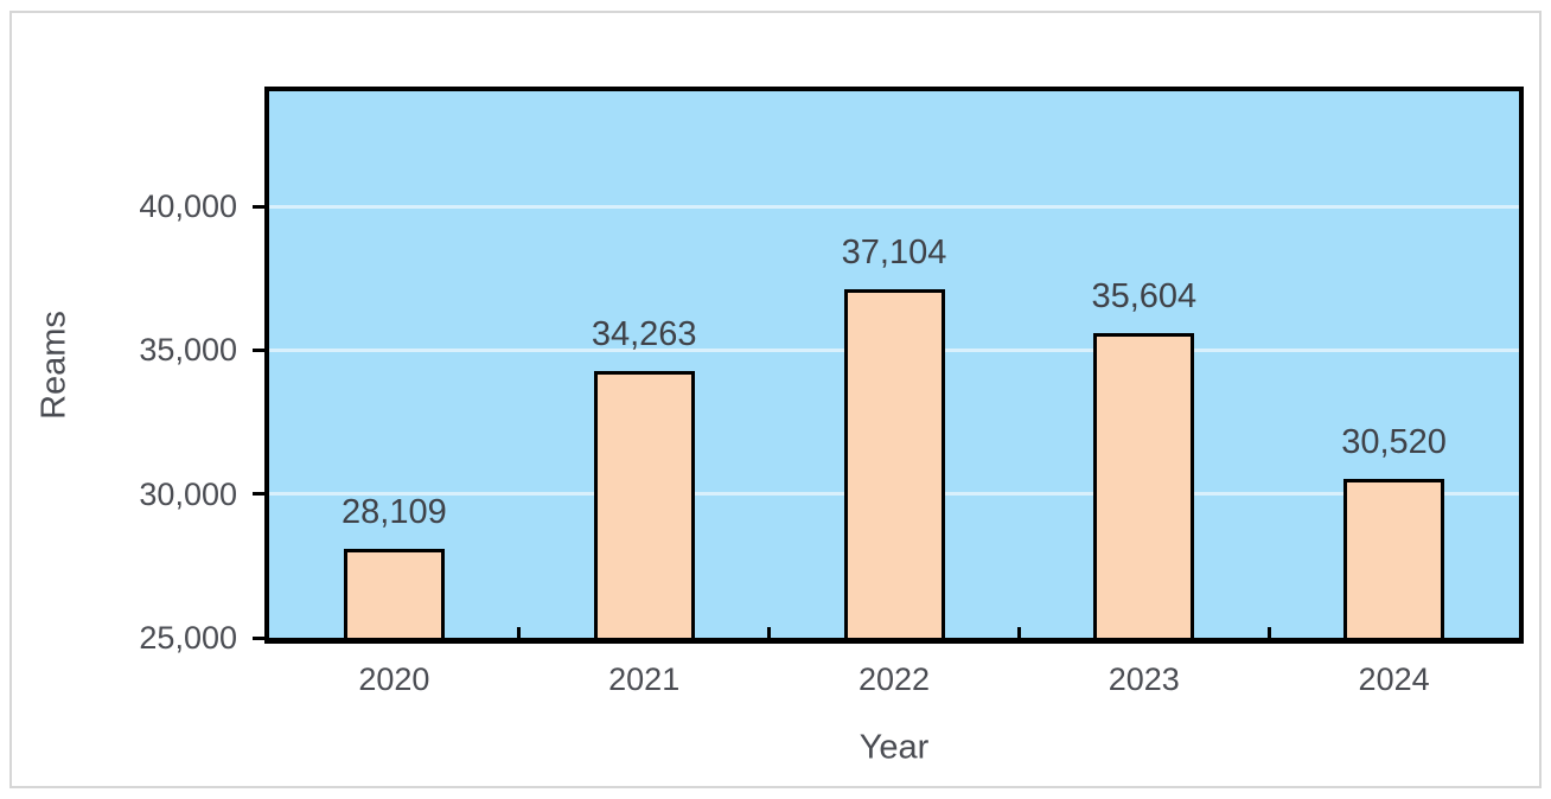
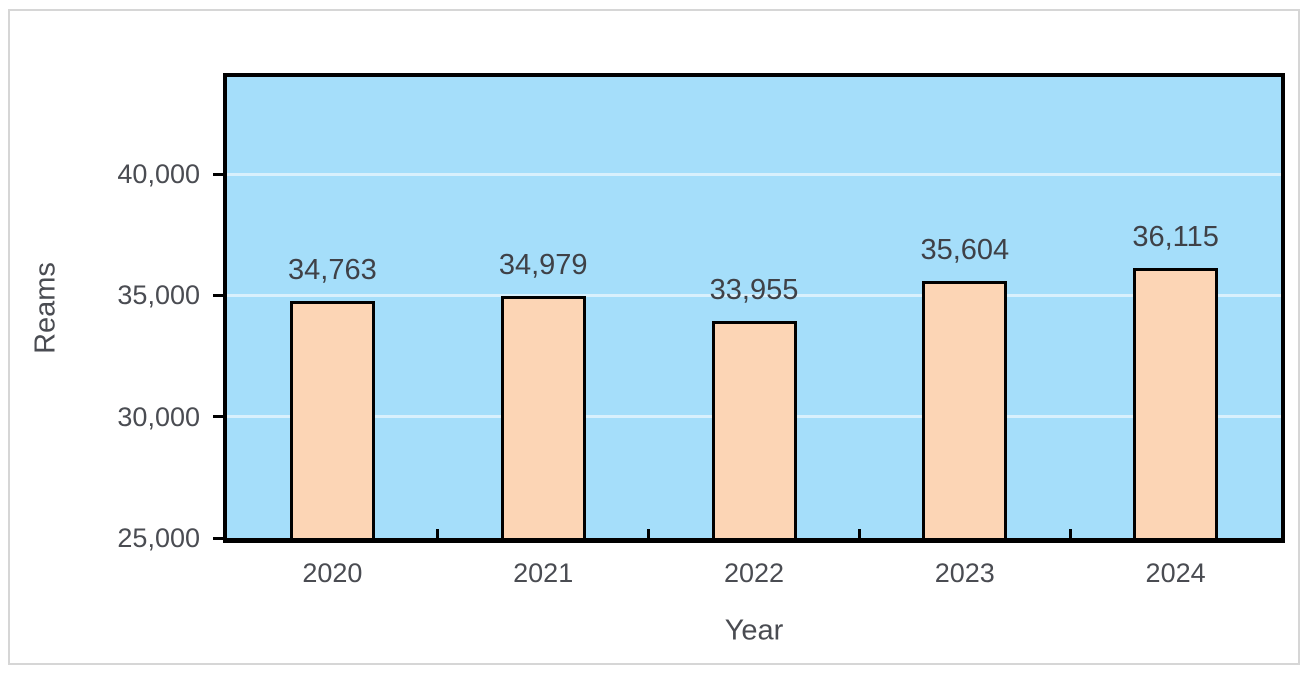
2020: 28,109 -> 34,763
2021: 34,263 -> 34,979
2022: 37,104 -> 33,955
2024: 30,520 -> 36,115
